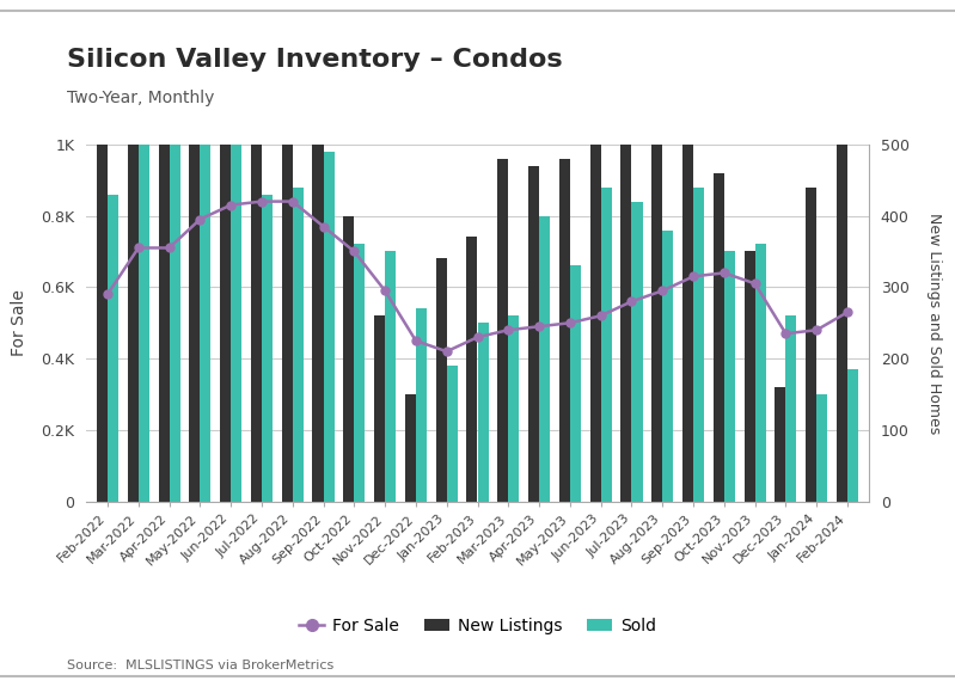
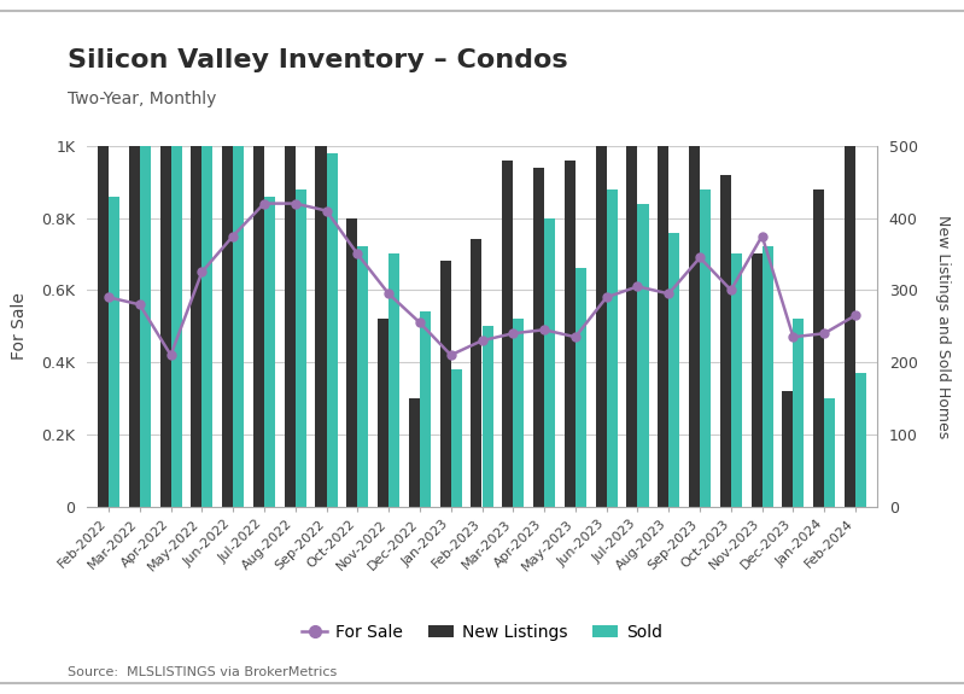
For Sale/Mar-2022: 0.71K -> 0.56K
For Sale/Apr-2022: 0.71K -> 0.42K
For Sale/May-2022: 0.79K -> 0.65K
For Sale/Jun-2022: 0.83K -> 0.75K
For Sale/Sep-2022: 0.77K -> 0.82K
For Sale/Dec-2022: 0.45K -> 0.51K
For Sale/May-2023: 0.50K -> 0.47K
For Sale/Jun-2023: 0.52K -> 0.58K
For Sale/Jul-2023: 0.56K -> 0.61K
For Sale/Sep-2023: 0.63K -> 0.69K
For Sale/Oct-2023: 0.64K -> 0.60K
For Sale/Nov-2023: 0.61K -> 0.75K
